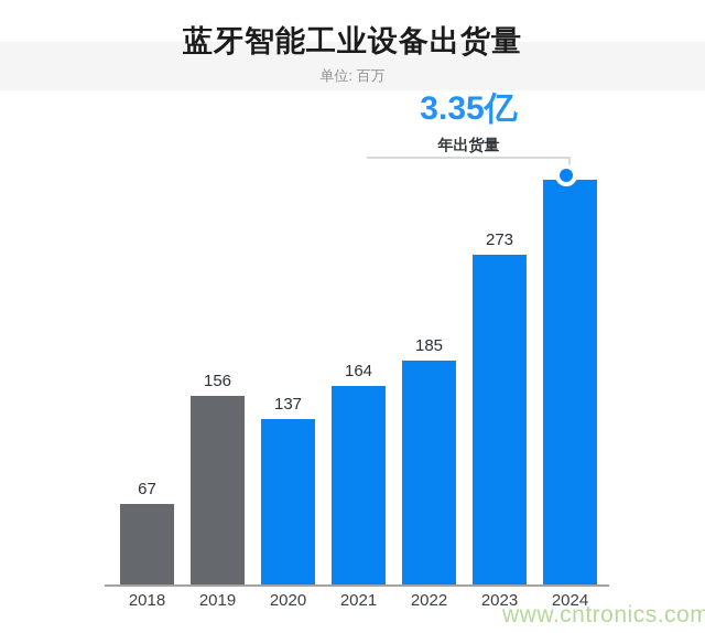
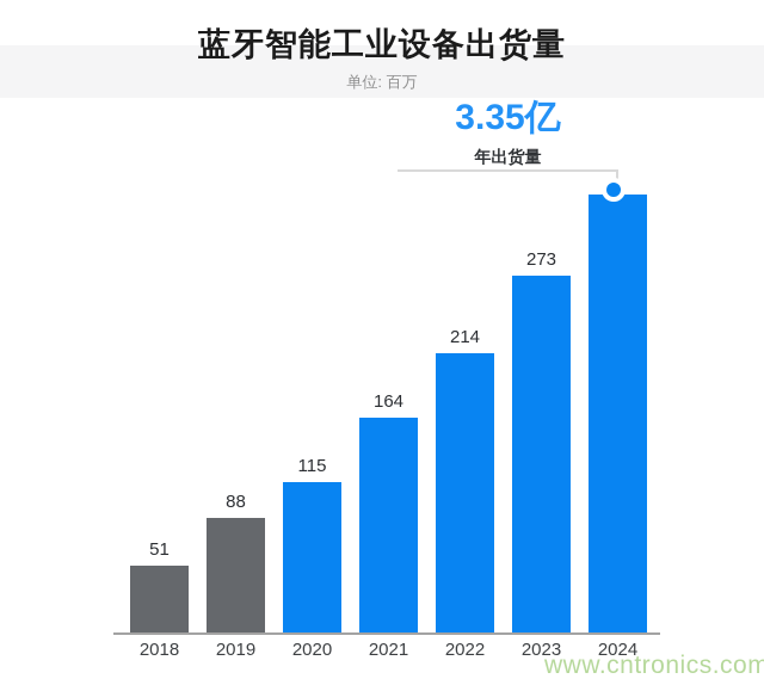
2018: 67 -> 51
2019: 156 -> 88
2020: 137 -> 115
2022: 185 -> 214
